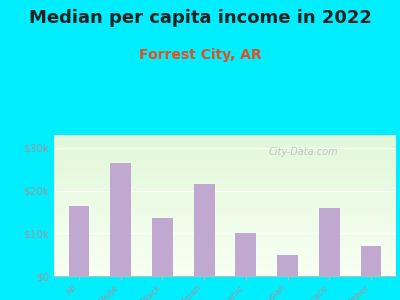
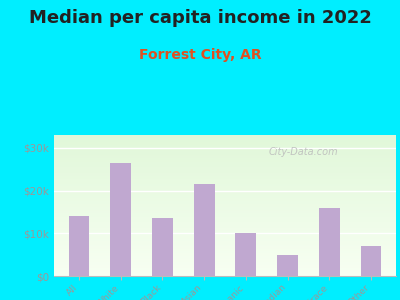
All: $16.5k -> $14.0k
